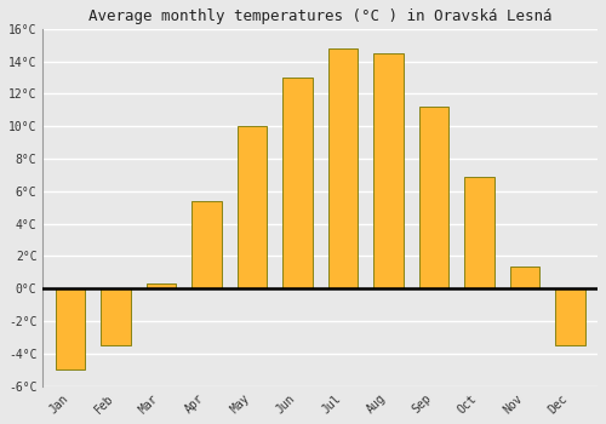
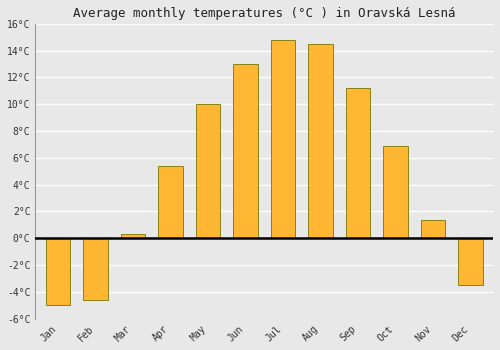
Feb: -3.5°C -> -4.6°C
